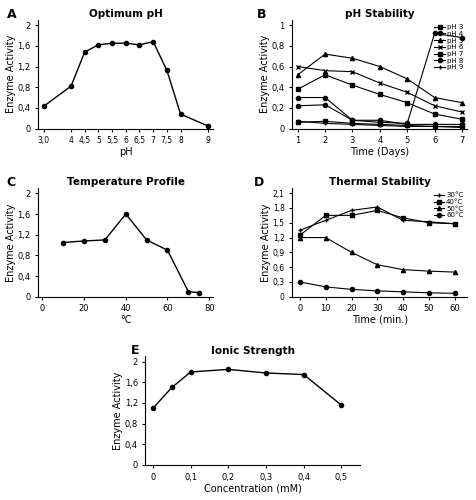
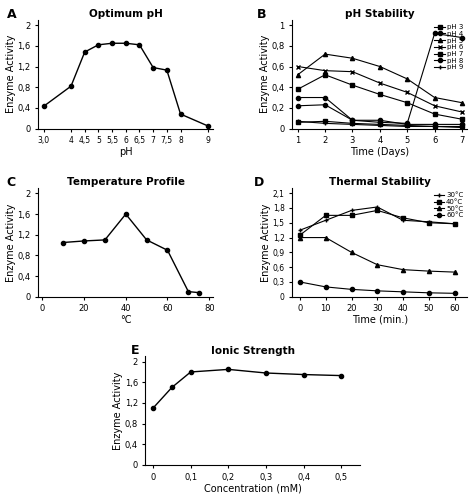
Optimum pH/7: 1,68 -> 1,18
Ionic Strength/0,5: 1,16 -> 1,73
